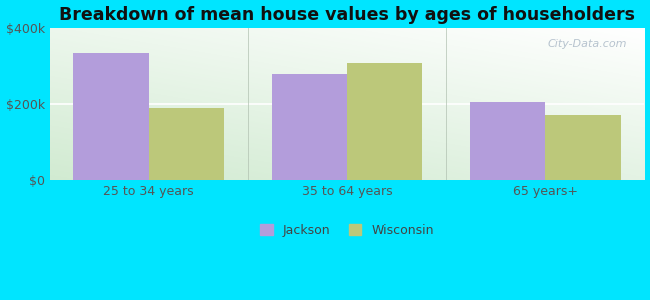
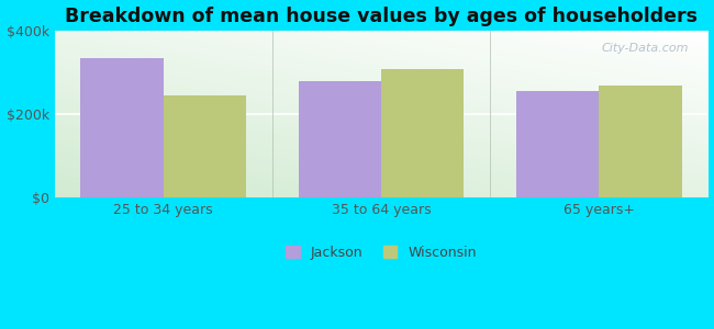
Wisconsin/25 to 34 years: $190k -> $245k
Jackson/65 years+: $205k -> $255k
Wisconsin/65 years+: $170k -> $268k
